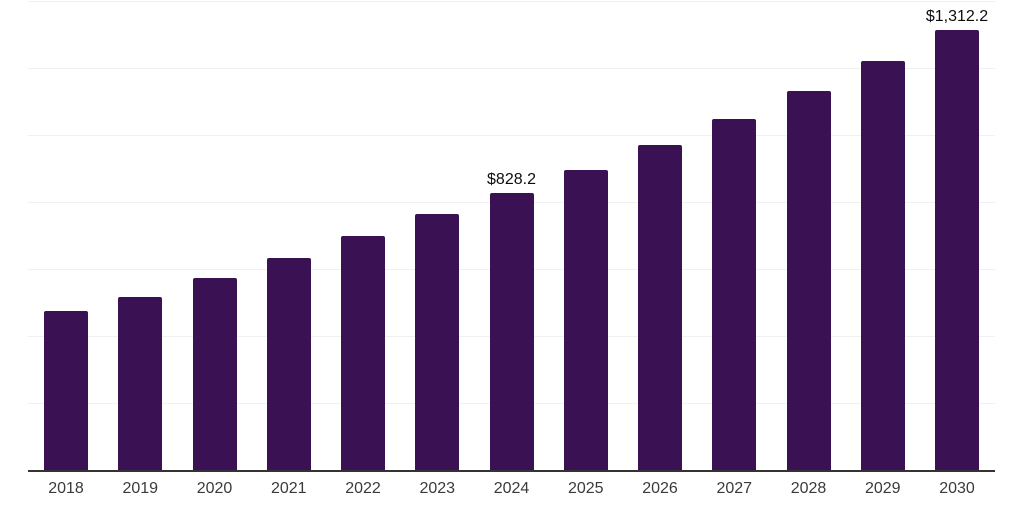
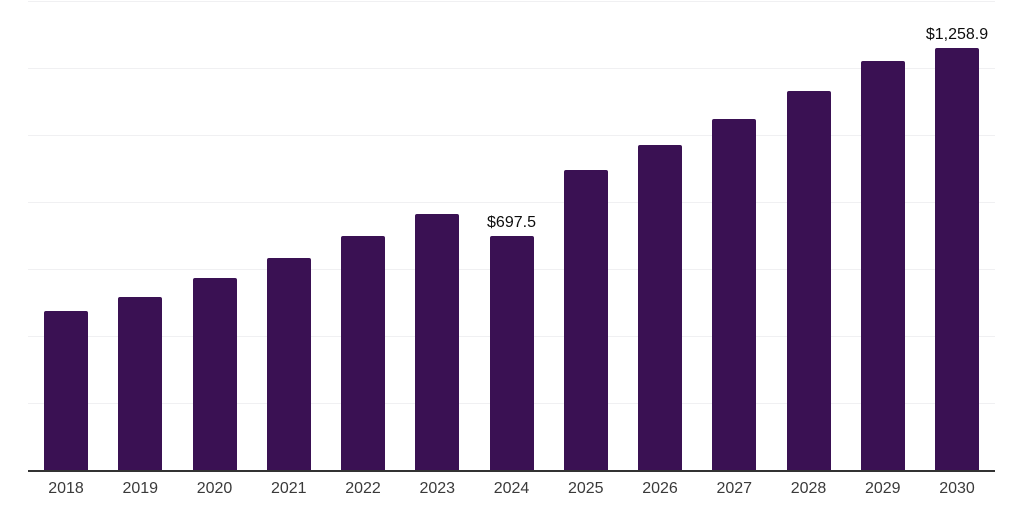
2024: $828.2 -> $697.5
2030: $1,312.2 -> $1,258.9
